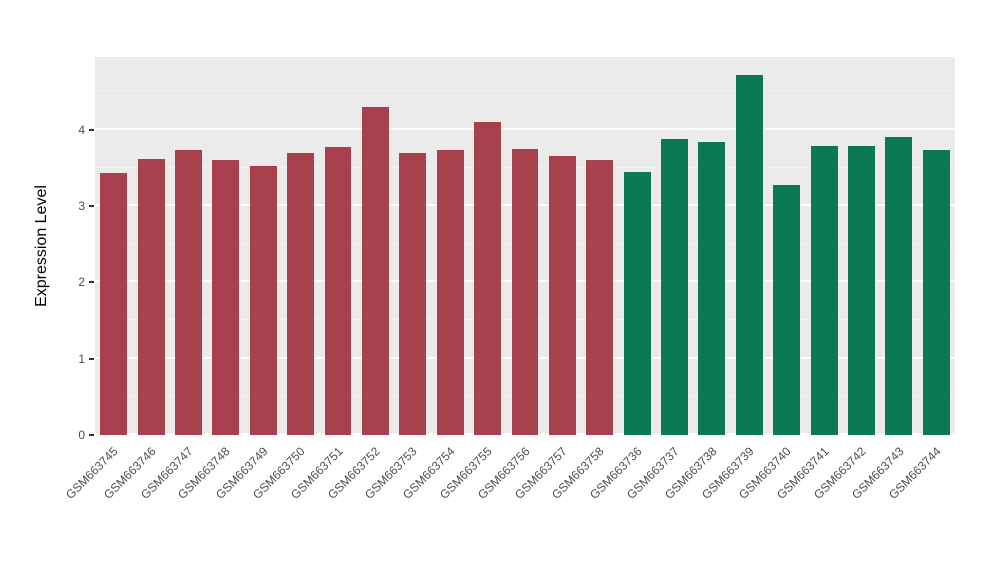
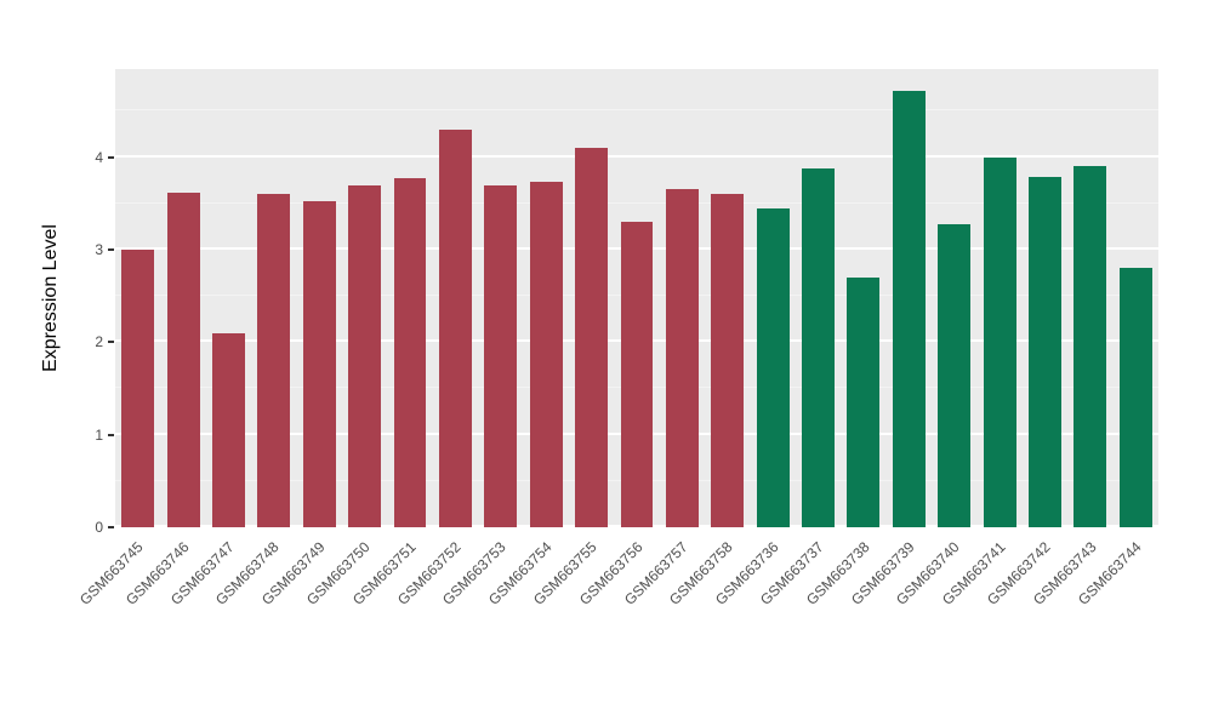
GSM663745: 3.4 -> 3.0
GSM663747: 3.7 -> 2.1
GSM663756: 3.8 -> 3.3
GSM663738: 3.8 -> 2.7
GSM663741: 3.8 -> 4.0
GSM663744: 3.7 -> 2.8
